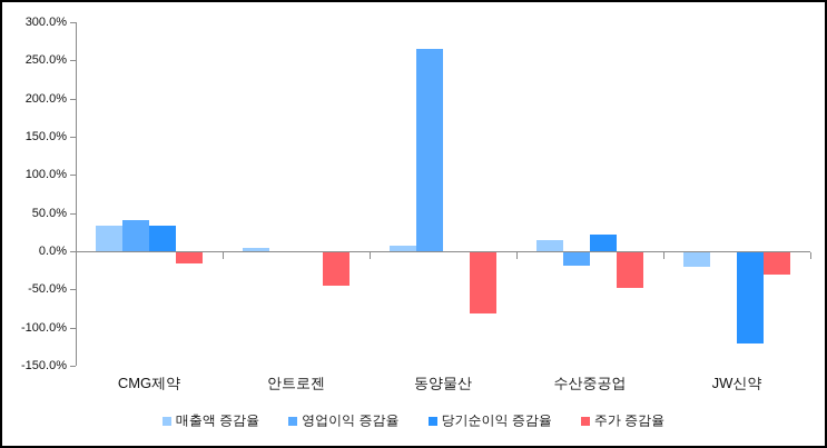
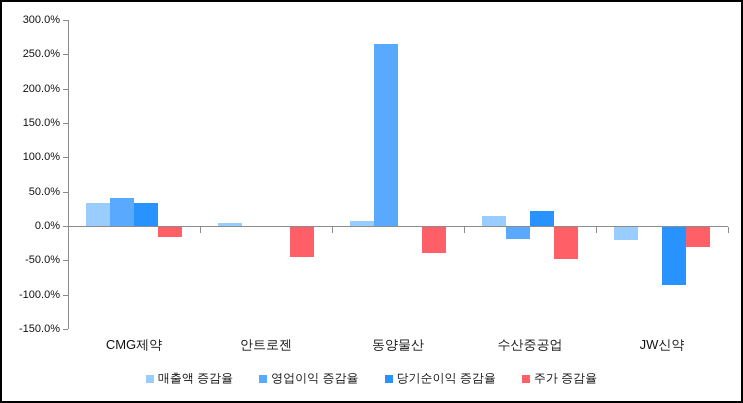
주가 증감율/동양물산: -80% -> -40%
당기순이익 증감율/JW신약: -120% -> -80%
